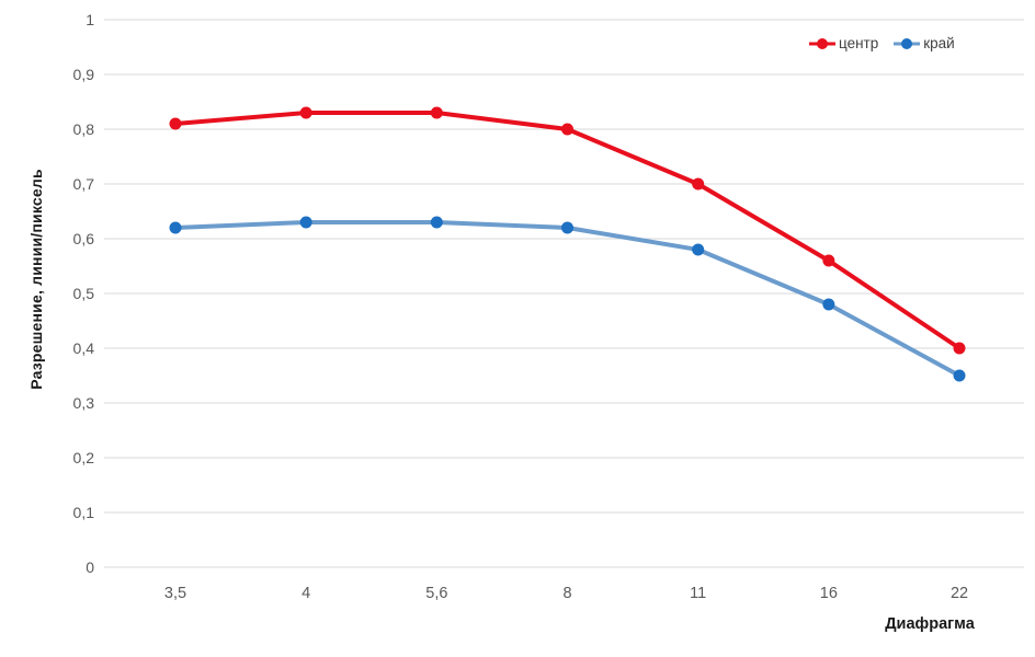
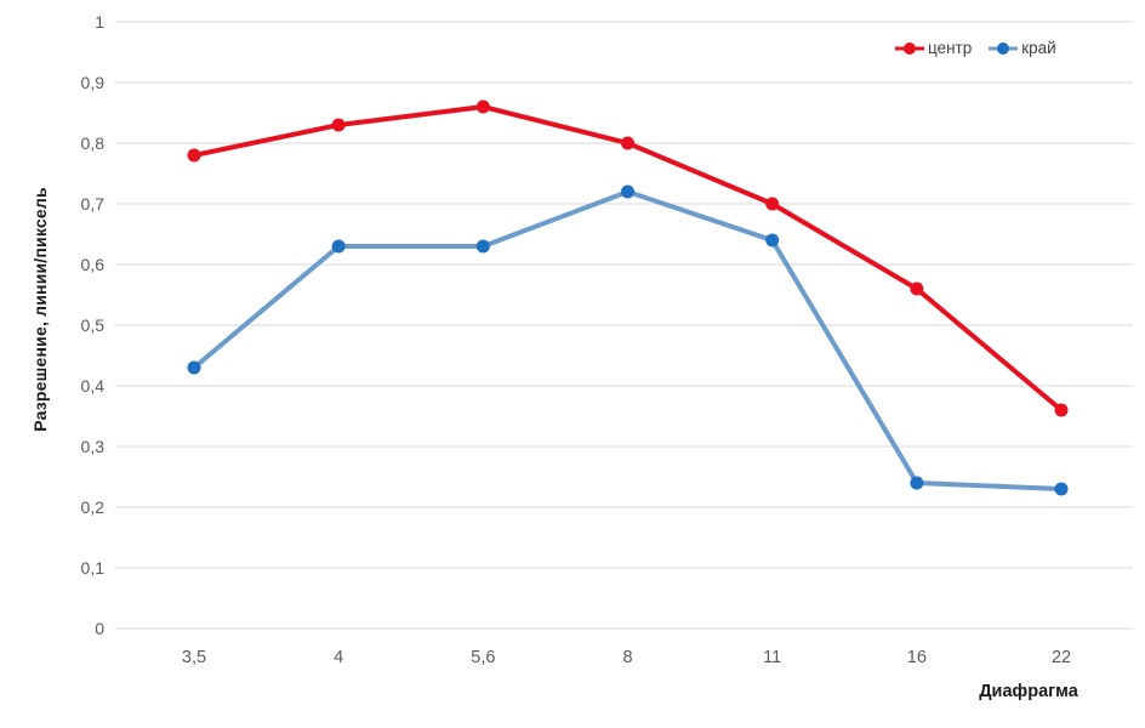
центр/3,5: 0,81 -> 0,78
край/3,5: 0,62 -> 0,43
центр/5,6: 0,83 -> 0,86
край/8: 0,62 -> 0,72
край/11: 0,58 -> 0,64
край/16: 0,48 -> 0,24
центр/22: 0,40 -> 0,36
край/22: 0,35 -> 0,23
